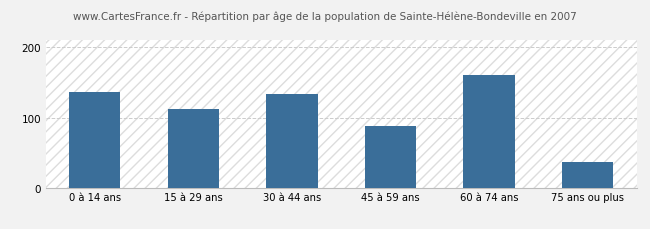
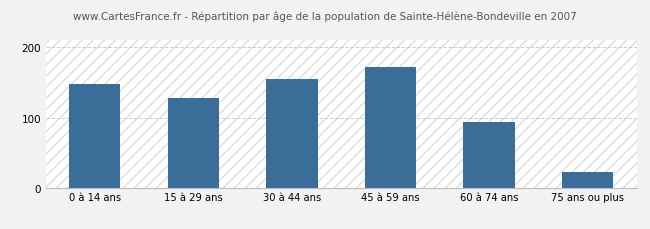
0 à 14 ans: 136 -> 148
15 à 29 ans: 112 -> 128
30 à 44 ans: 134 -> 155
45 à 59 ans: 88 -> 172
60 à 74 ans: 160 -> 93
75 ans ou plus: 36 -> 22
